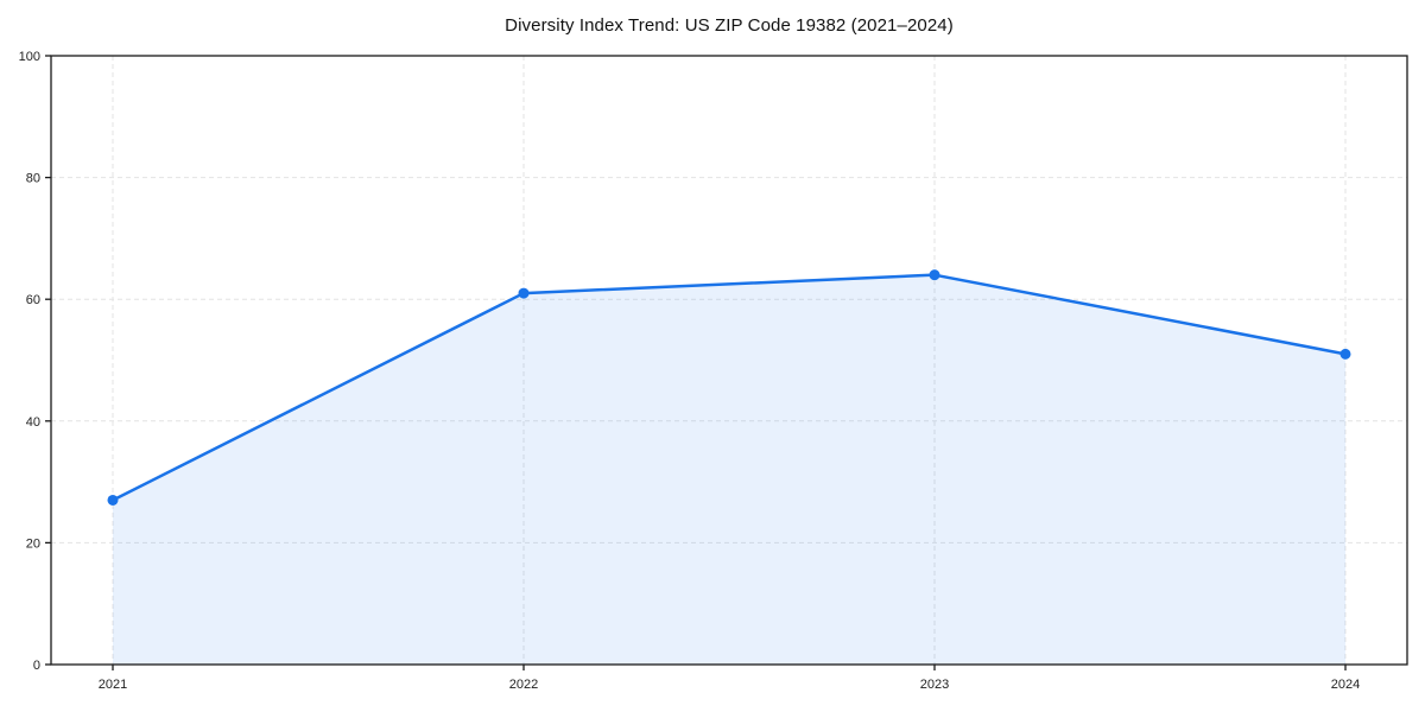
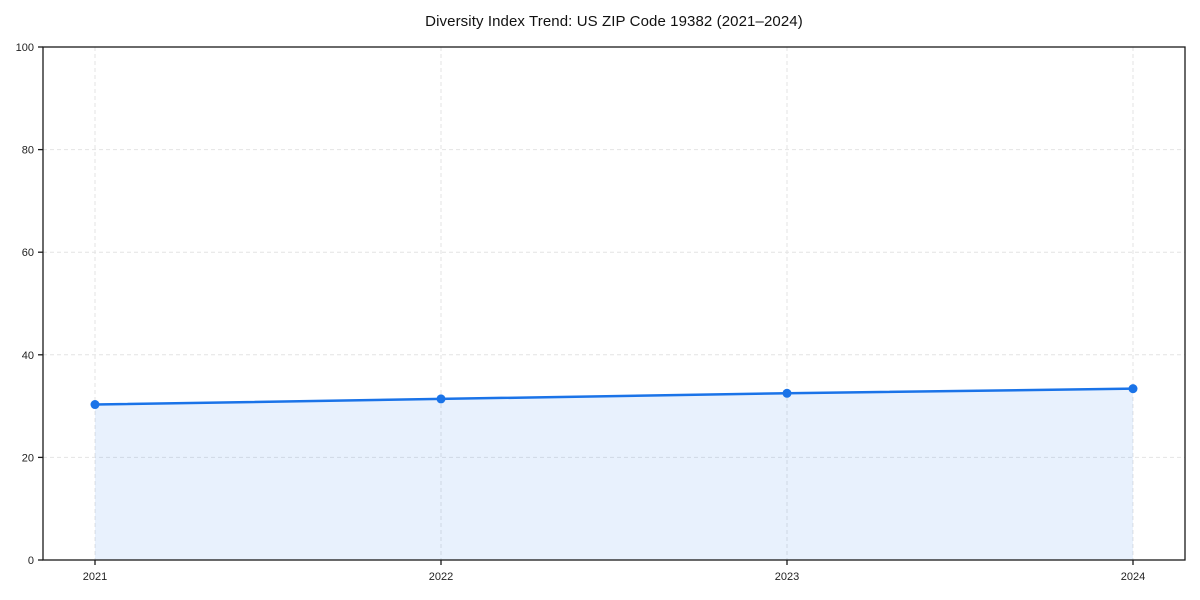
2021: 27 -> 30
2022: 61 -> 31
2023: 64 -> 32
2024: 51 -> 33
